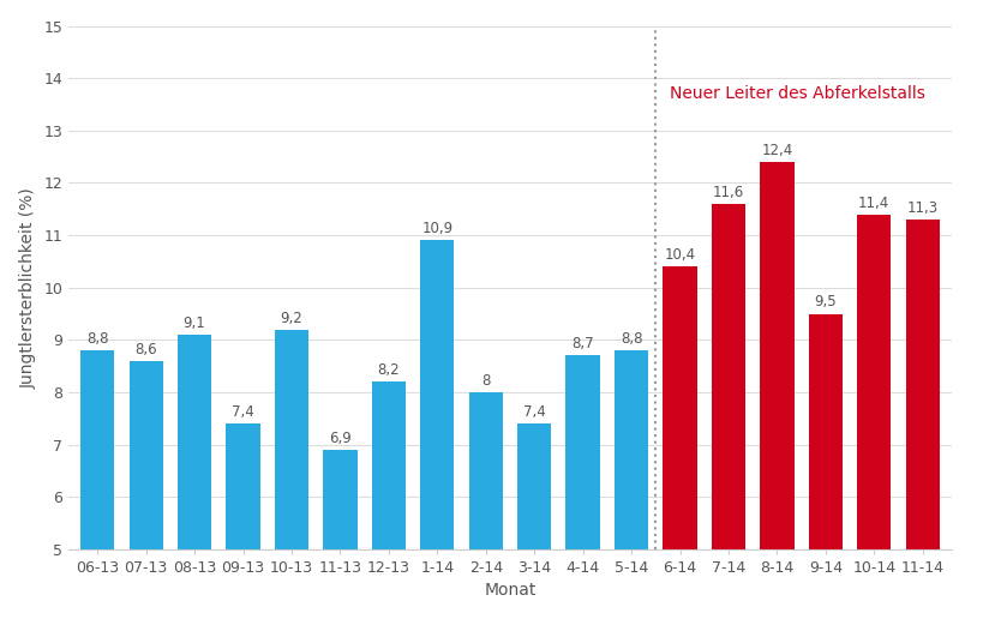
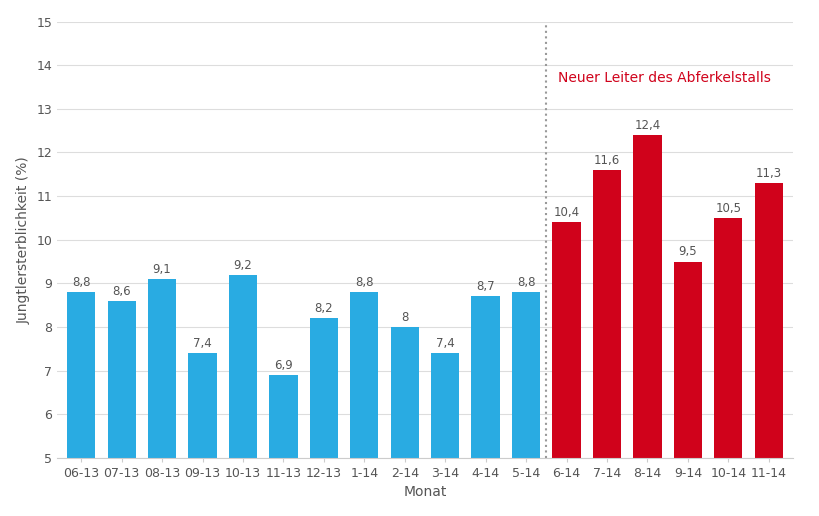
1-14: 10,9 -> 8,8
10-14: 11,4 -> 10,5
